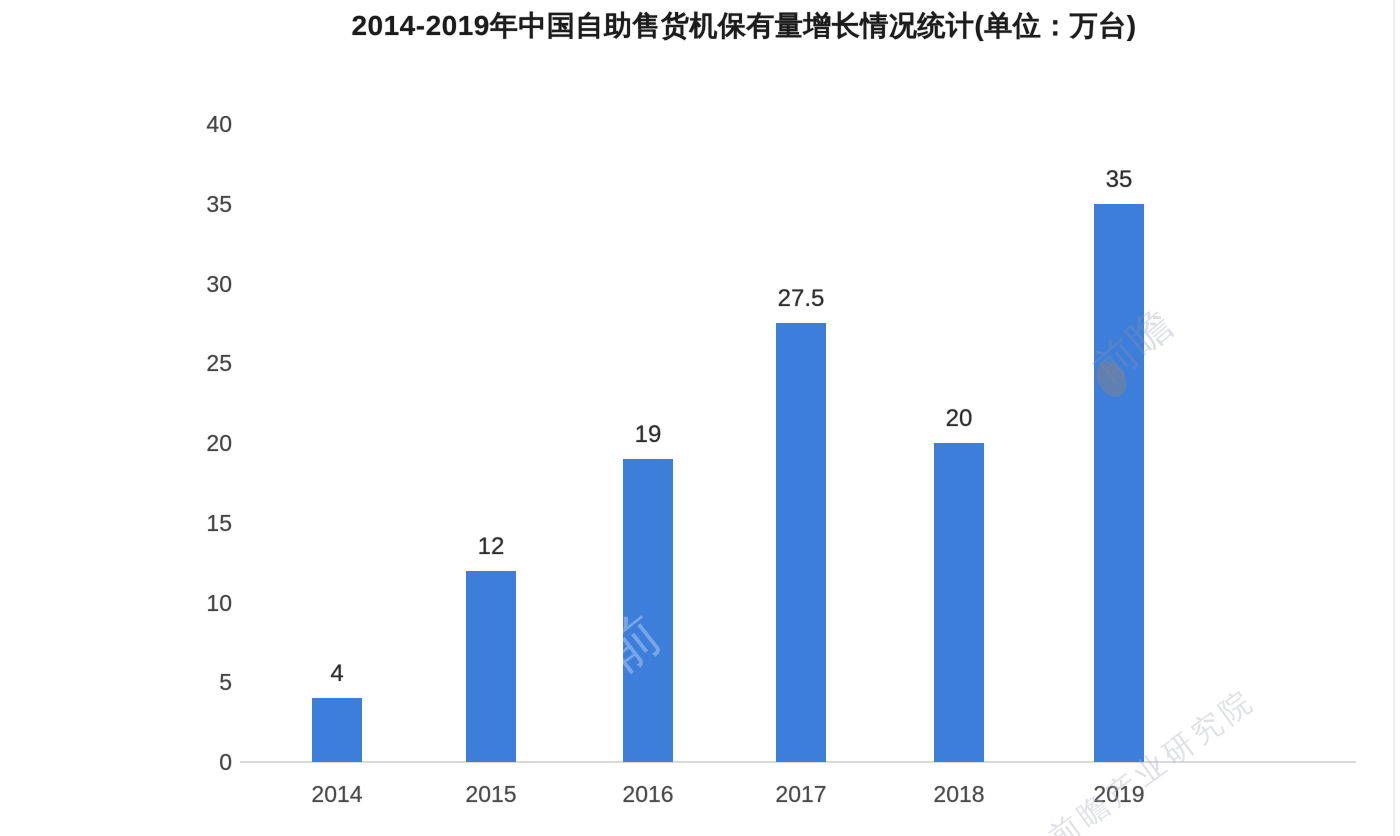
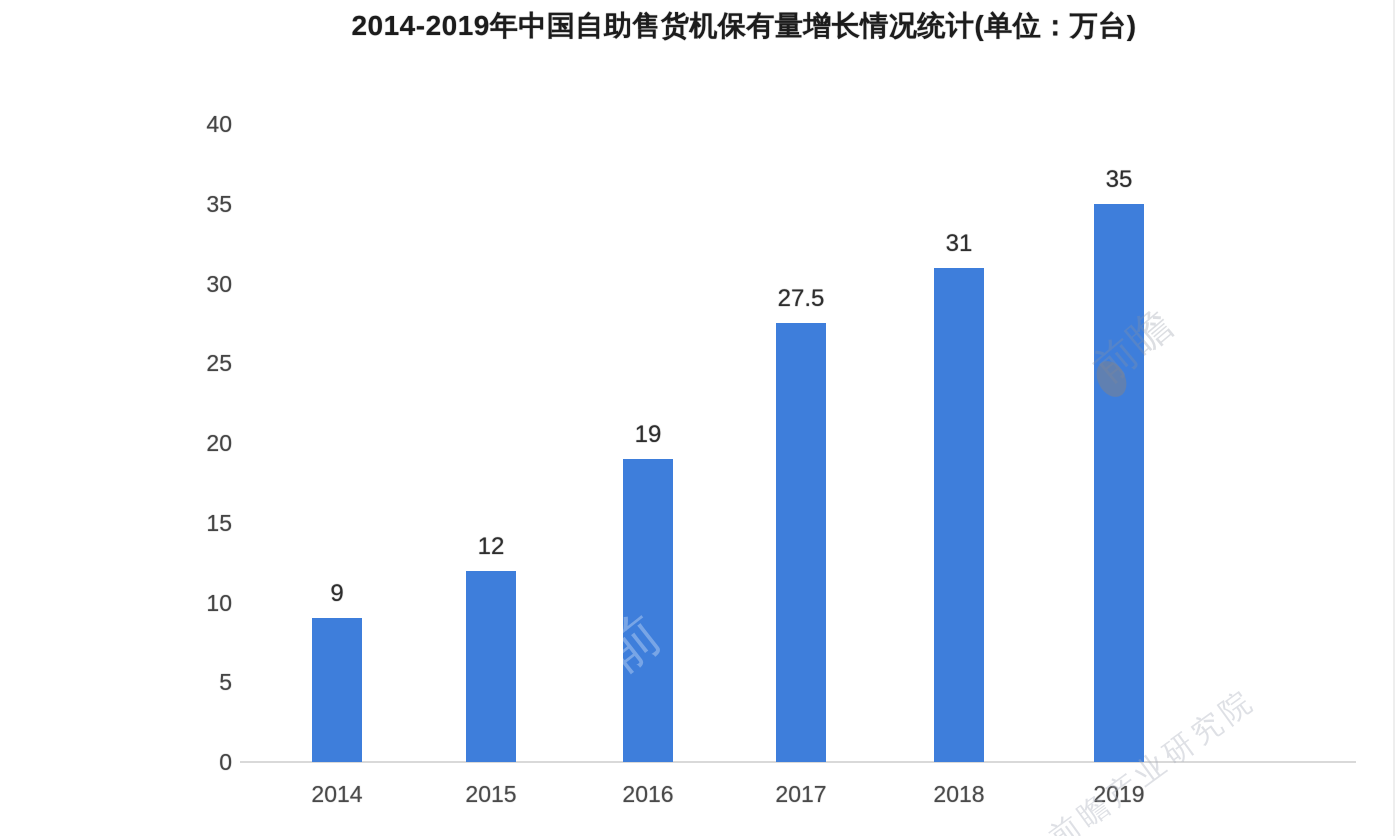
2014: 4 -> 9
2018: 20 -> 31
